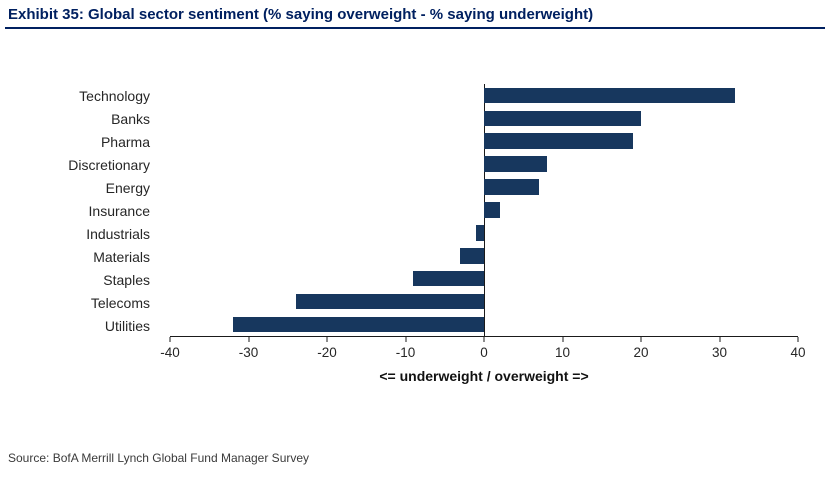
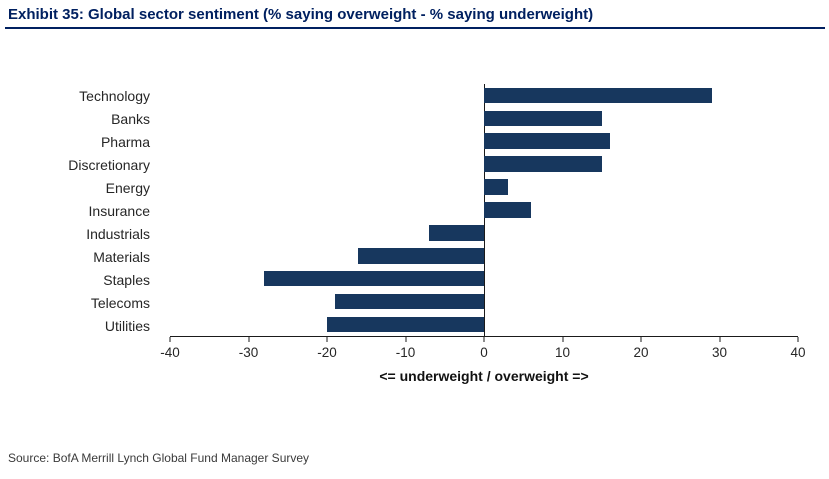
Technology: 32 -> 29
Banks: 20 -> 15
Pharma: 19 -> 16
Discretionary: 8 -> 15
Energy: 7 -> 3
Insurance: 2 -> 6
Industrials: -1 -> -7
Materials: -3 -> -16
Staples: -9 -> -28
Telecoms: -24 -> -19
Utilities: -32 -> -20
